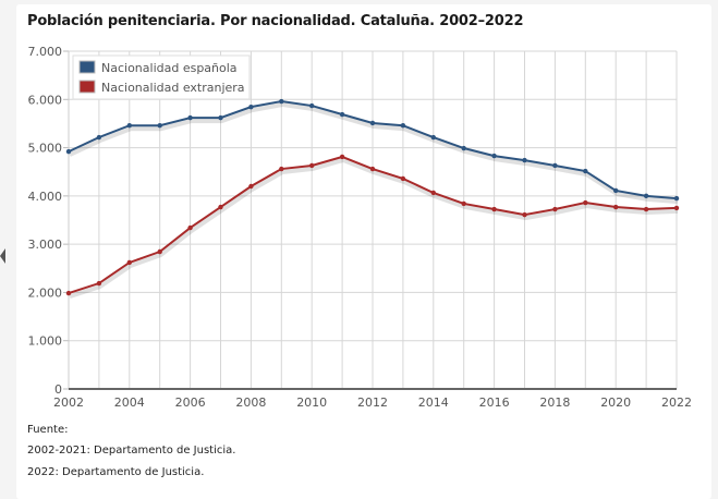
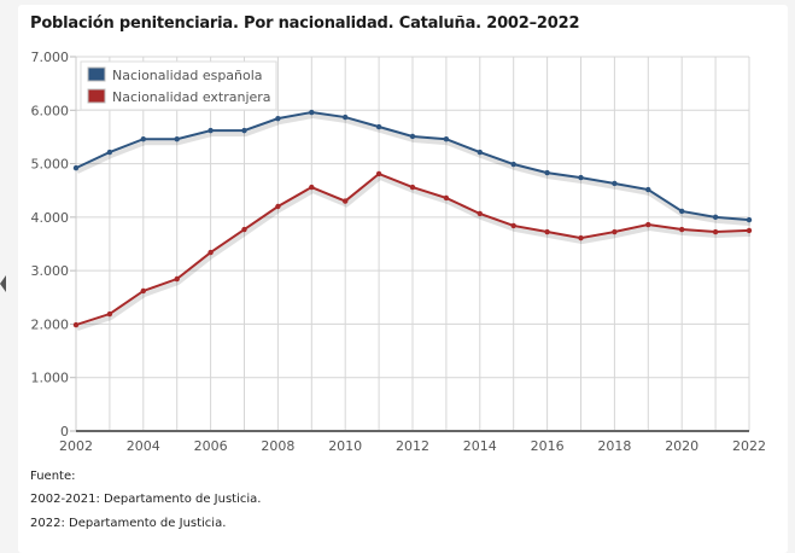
Nacionalidad extranjera/2010: 4600 -> 4300
